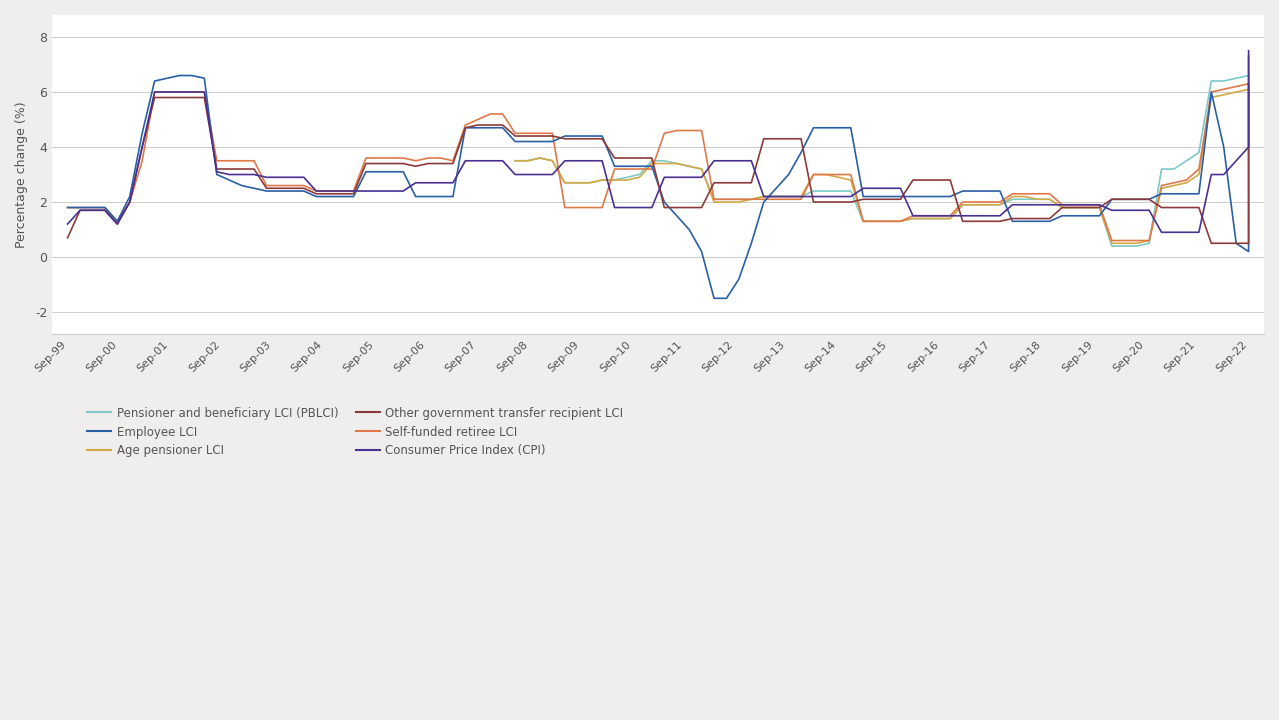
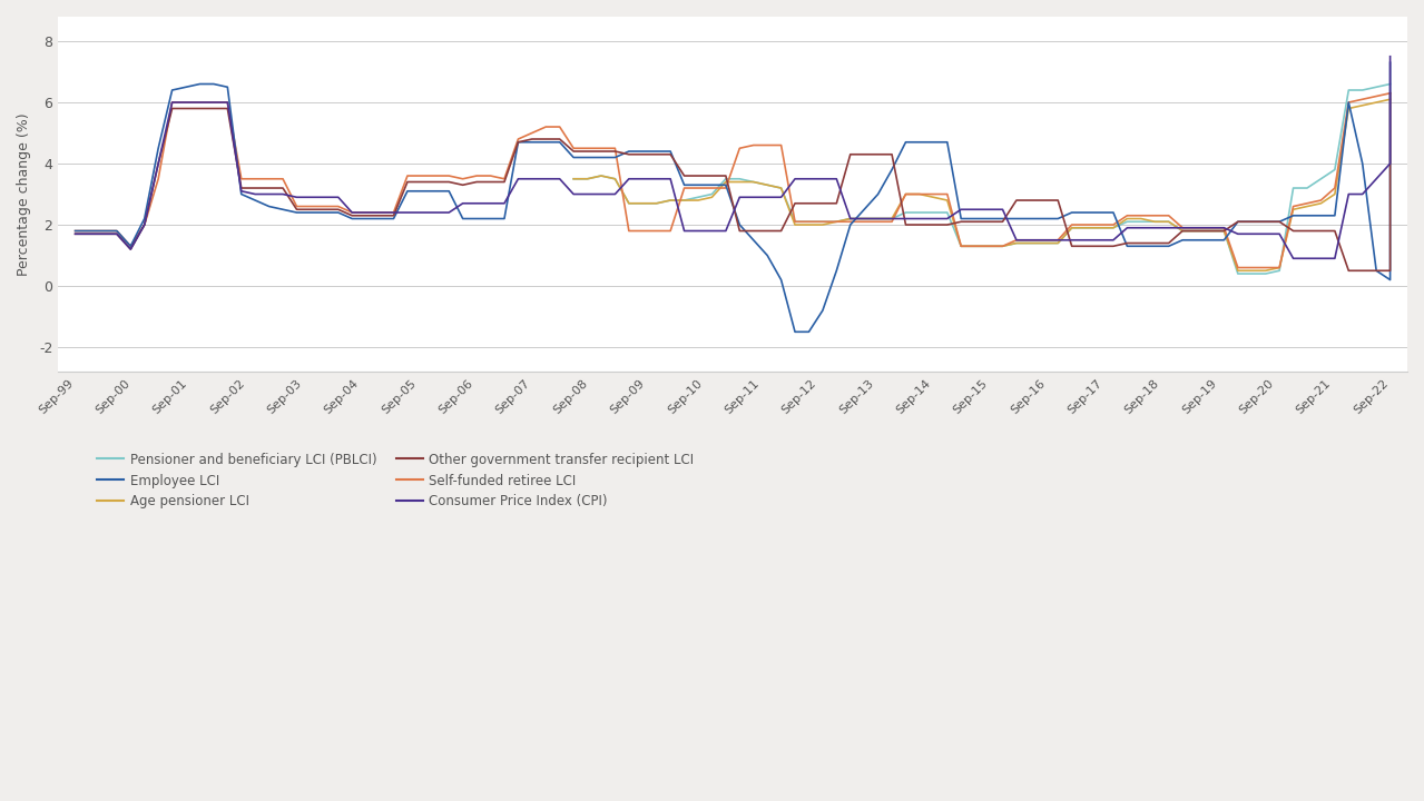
Other government transfer recipient LCI/Sep-99: 0.7 -> 1.7
Consumer Price Index (CPI)/Sep-99: 1.2 -> 1.7
